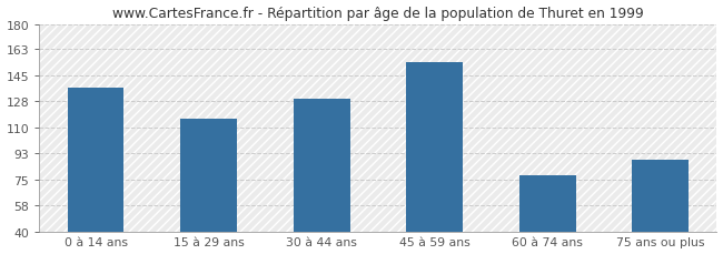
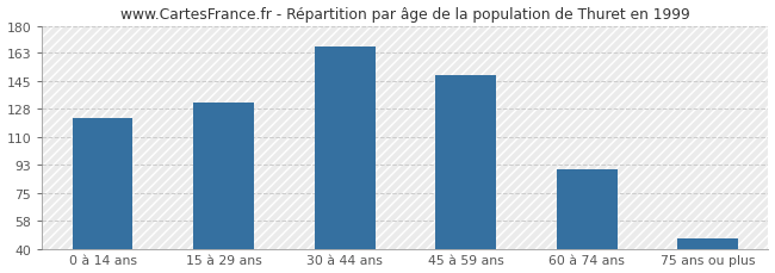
0 à 14 ans: 137 -> 122
15 à 29 ans: 116 -> 132
30 à 44 ans: 130 -> 167
45 à 59 ans: 154 -> 149
60 à 74 ans: 78 -> 90
75 ans ou plus: 89 -> 47
